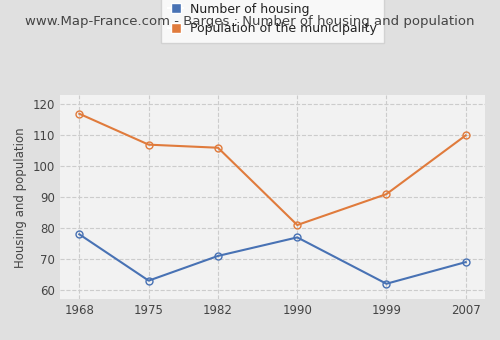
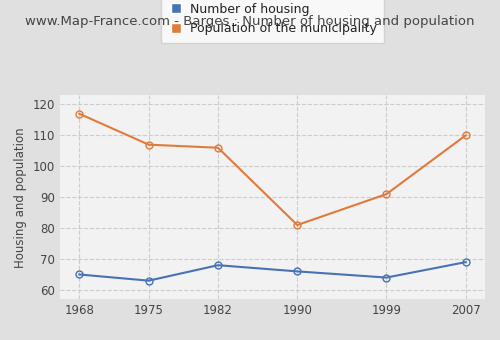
Number of housing/1968: 78 -> 65
Number of housing/1982: 71 -> 68
Number of housing/1990: 77 -> 66
Number of housing/1999: 62 -> 64
